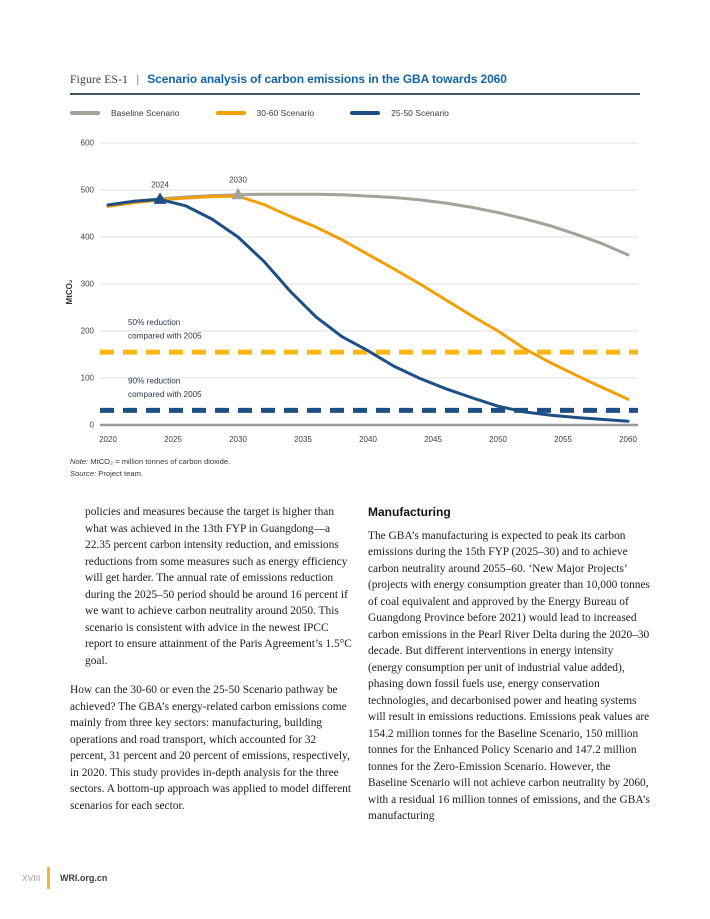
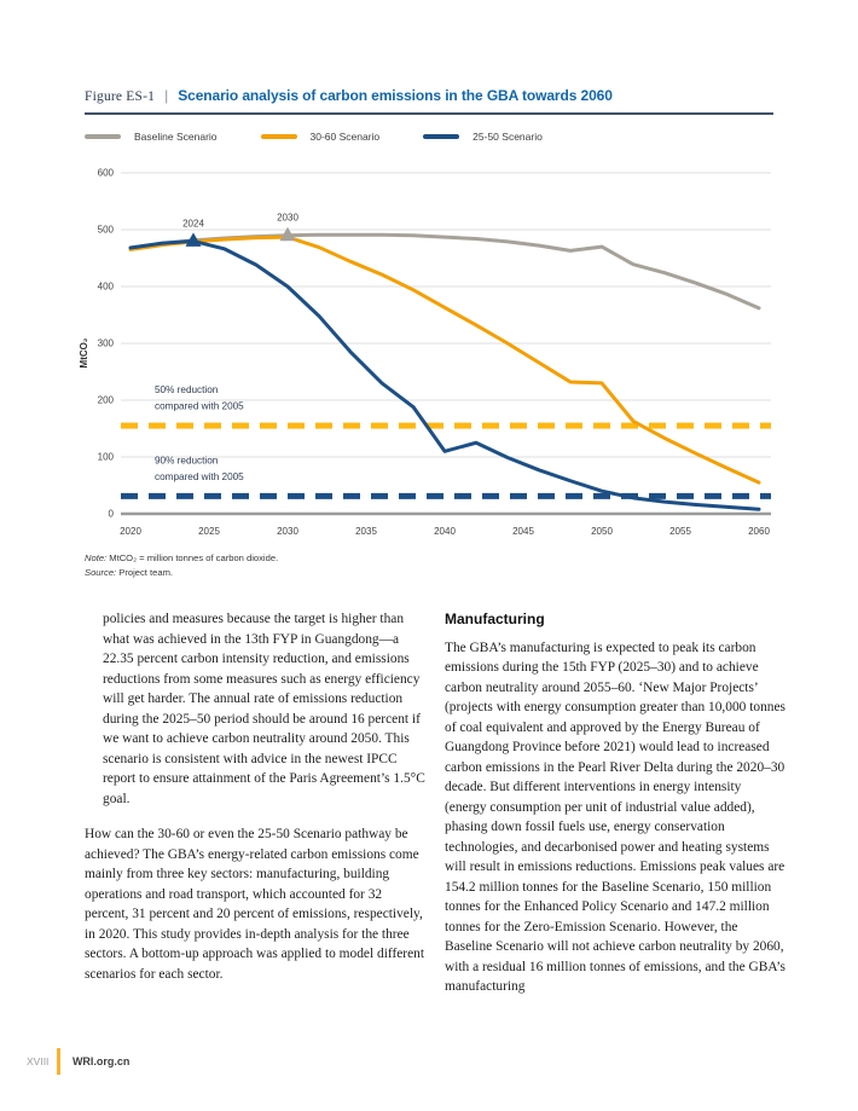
25-50 Scenario/2040: 160 -> 110
Baseline Scenario/2050: 450 -> 470
30-60 Scenario/2050: 200 -> 230
